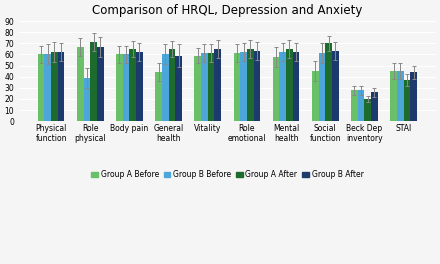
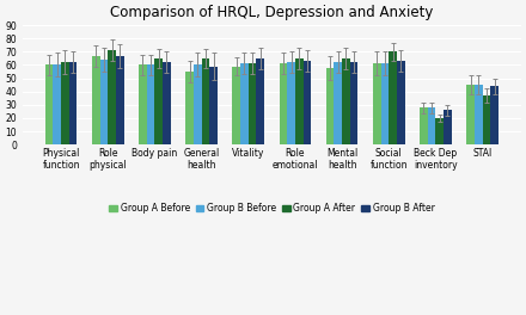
Group B Before/Role physical: 39 -> 64
Group A Before/General health: 44 -> 55
Group A Before/Social function: 45 -> 61
